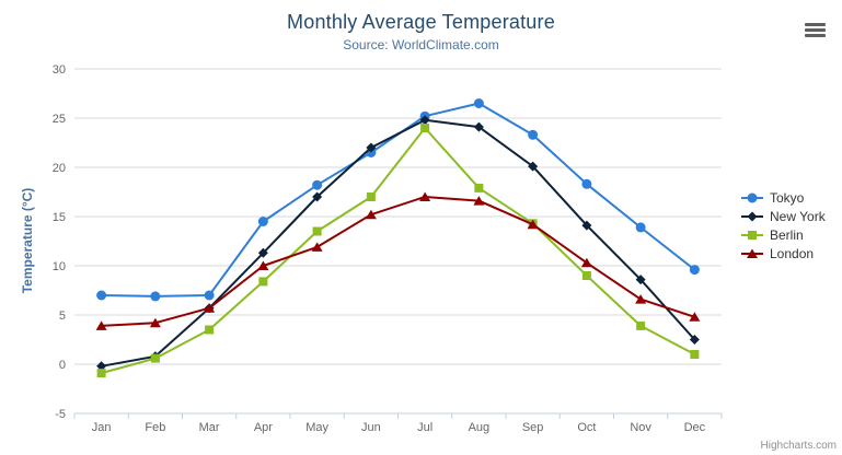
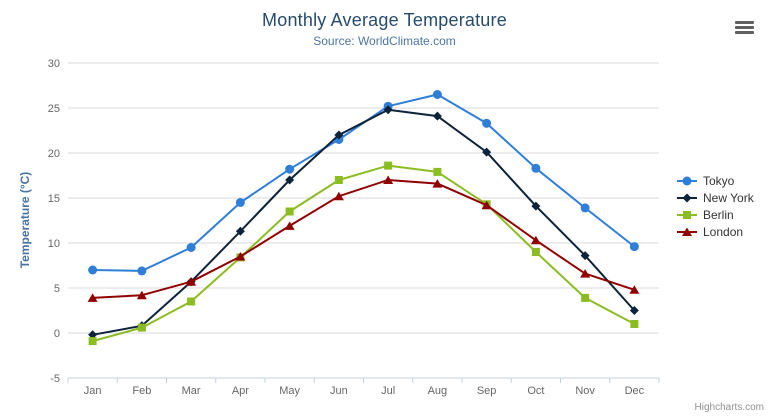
Tokyo/Mar: 7 -> 10
London/Apr: 10 -> 8
Berlin/Jul: 24 -> 19
